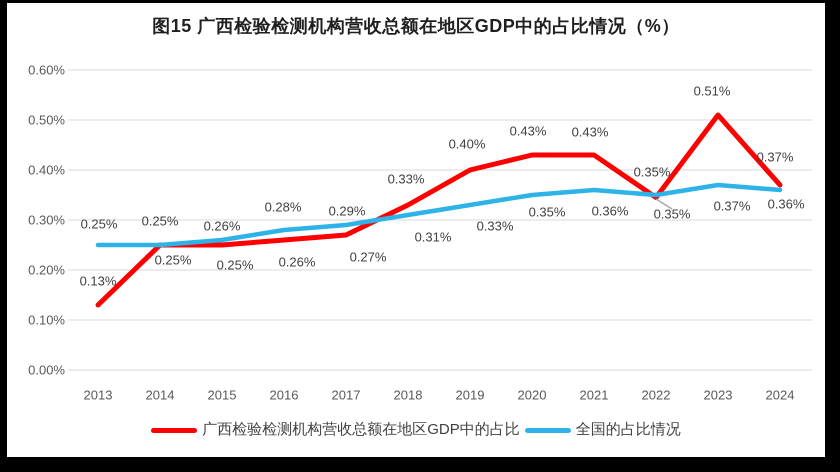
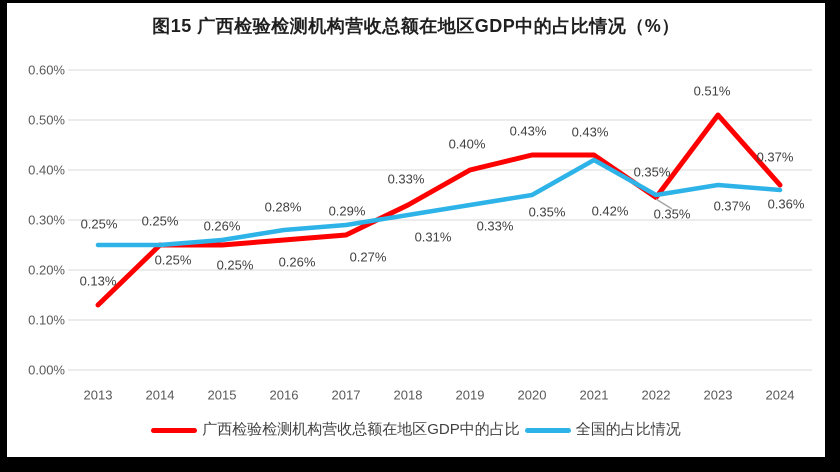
全国的占比情况/2021: 0.36% -> 0.42%
